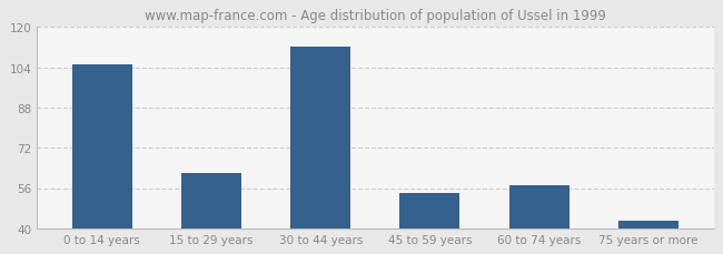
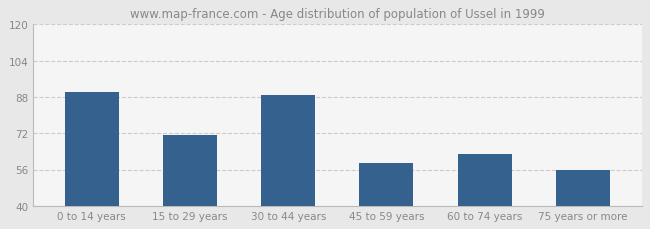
0 to 14 years: 105 -> 90
15 to 29 years: 62 -> 71
30 to 44 years: 112 -> 89
45 to 59 years: 54 -> 59
60 to 74 years: 57 -> 63
75 years or more: 43 -> 56
